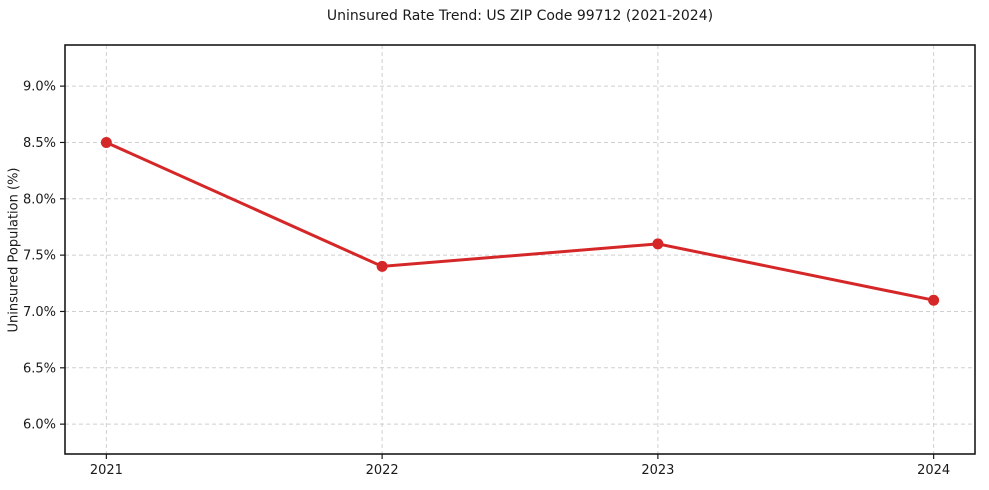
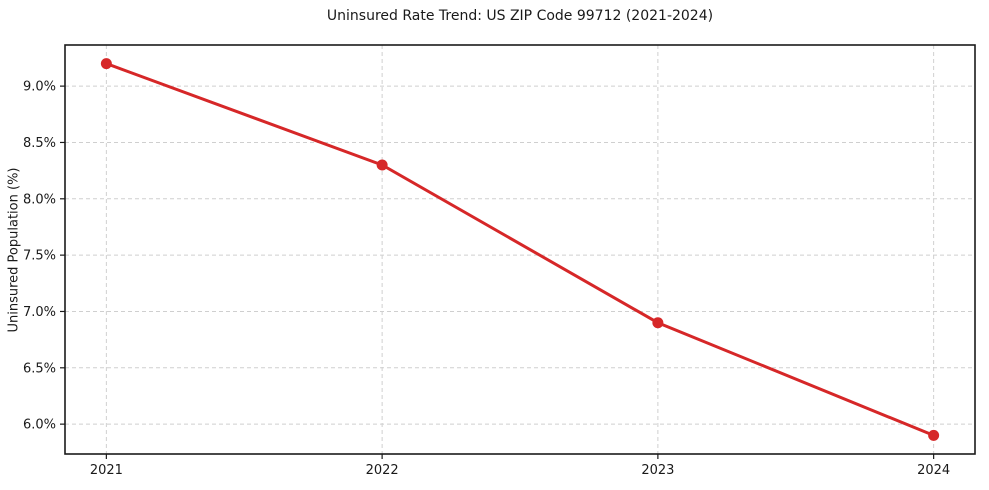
2021: 8.5% -> 9.2%
2022: 7.4% -> 8.3%
2023: 7.6% -> 6.9%
2024: 7.1% -> 5.9%
